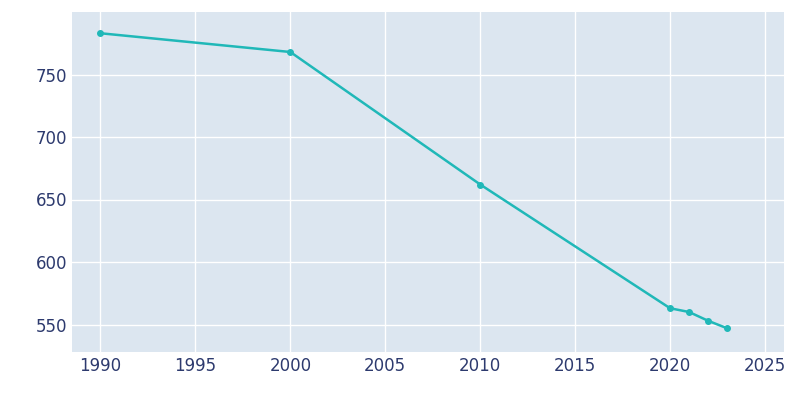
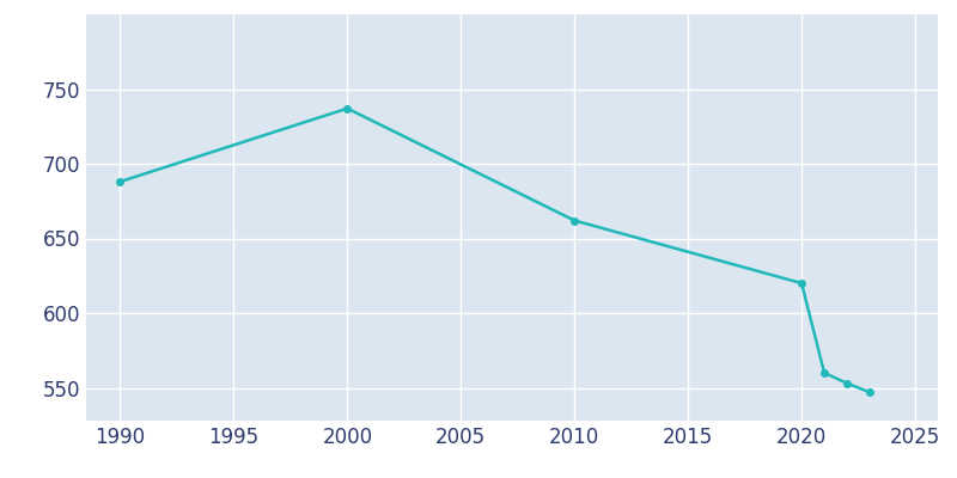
1990: 783 -> 688
2000: 768 -> 737
2020: 563 -> 620
